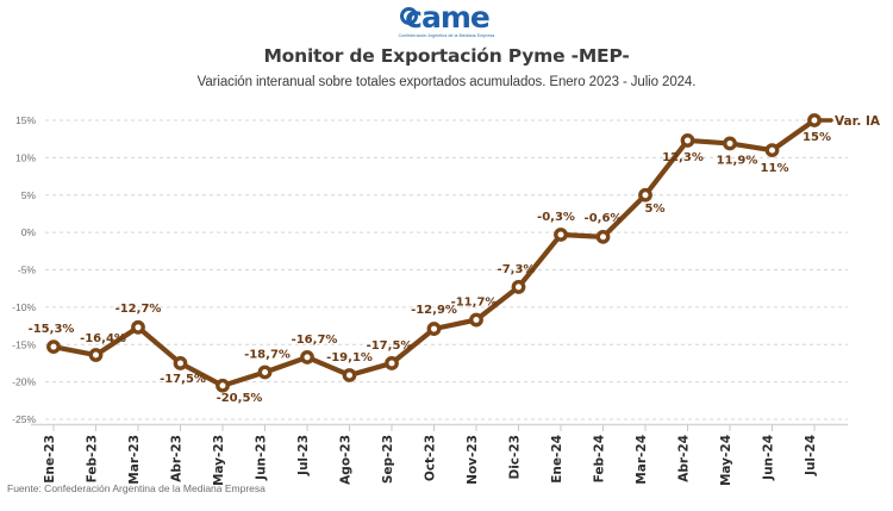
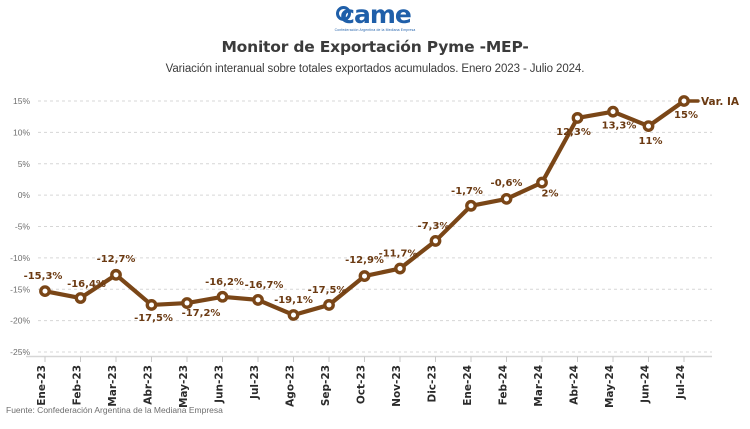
May-23: -20,5% -> -17,2%
Jun-23: -18,7% -> -16,2%
Ene-24: -0,3% -> -1,7%
Mar-24: 5% -> 2%
May-24: 11,9% -> 13,3%
